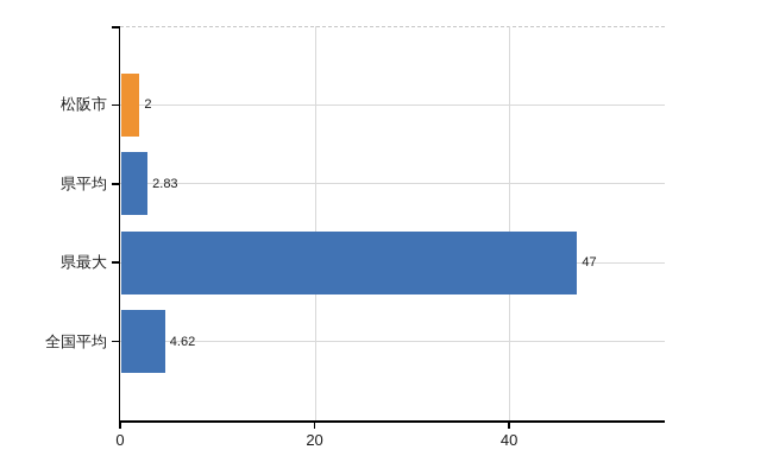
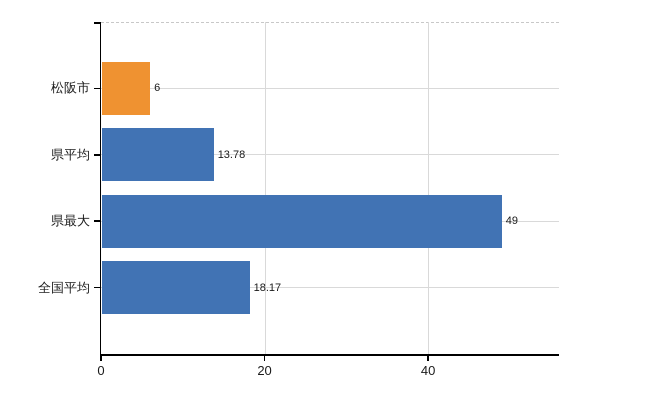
松阪市: 2 -> 6
県平均: 2.83 -> 13.78
県最大: 47 -> 49
全国平均: 4.62 -> 18.17
